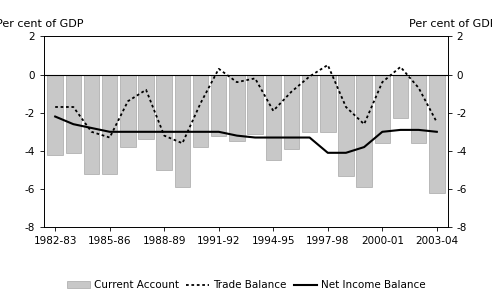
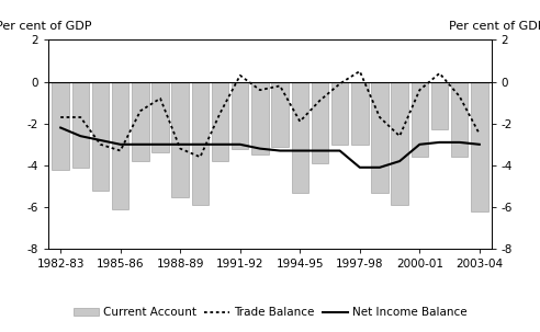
Current Account/1985-86: -5.2 -> -6.1
Current Account/1988-89: -5.0 -> -5.5
Current Account/1994-95: -4.5 -> -5.3
